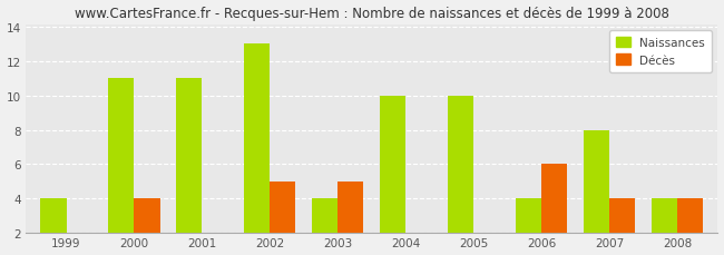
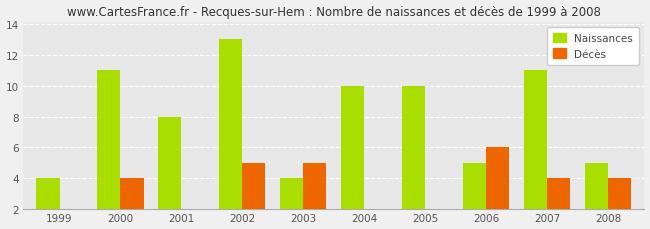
Naissances/2001: 11 -> 8
Naissances/2006: 4 -> 5
Naissances/2007: 8 -> 11
Naissances/2008: 4 -> 5
